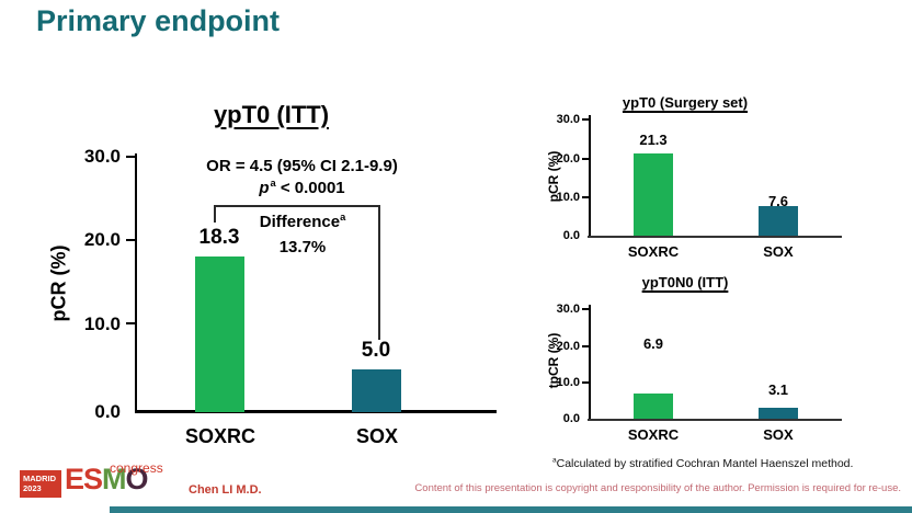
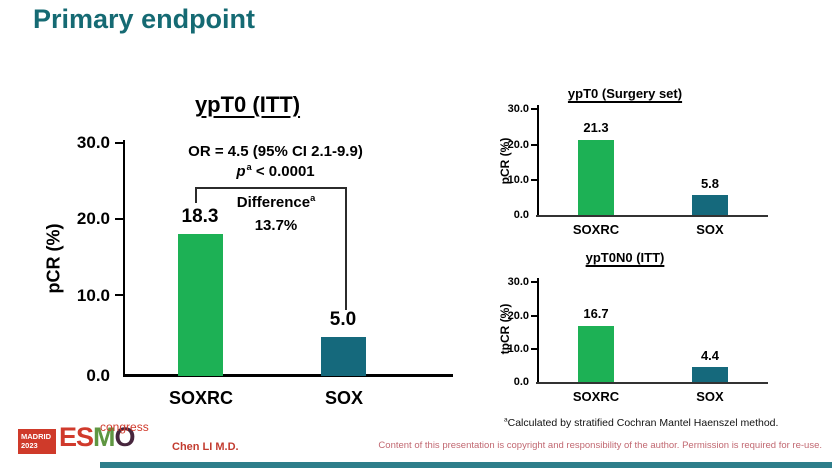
ypT0 (Surgery set)/SOX: 7.6 -> 5.8
ypT0N0 (ITT)/SOXRC: 6.9 -> 16.7
ypT0N0 (ITT)/SOX: 3.1 -> 4.4
